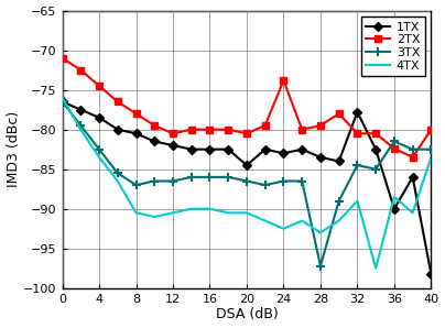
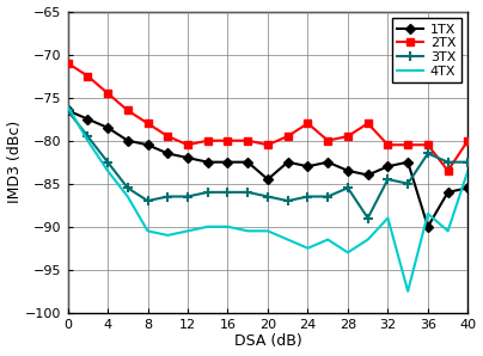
2TX/24: -73.8 -> -78.0
3TX/28: -97.2 -> -85.5
1TX/32: -77.8 -> -83.0
2TX/36: -82.4 -> -80.5
1TX/40: -98.2 -> -85.5
